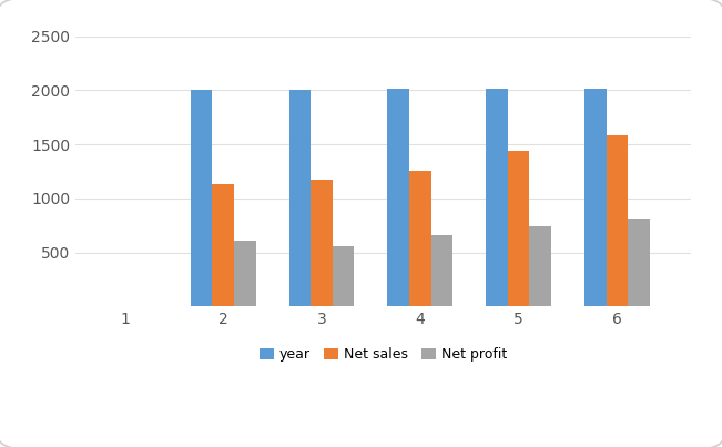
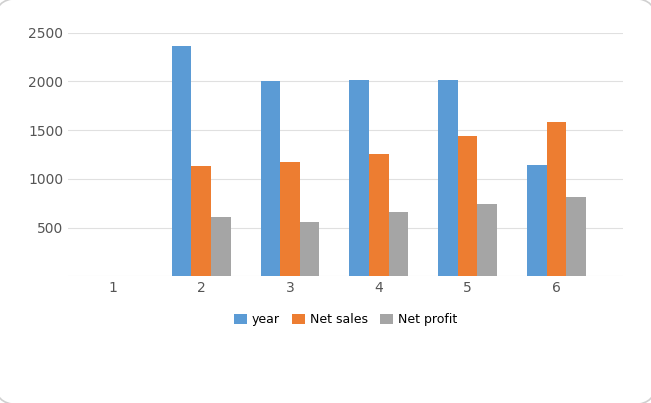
year/2: 2000 -> 2360
year/6: 2010 -> 1140
